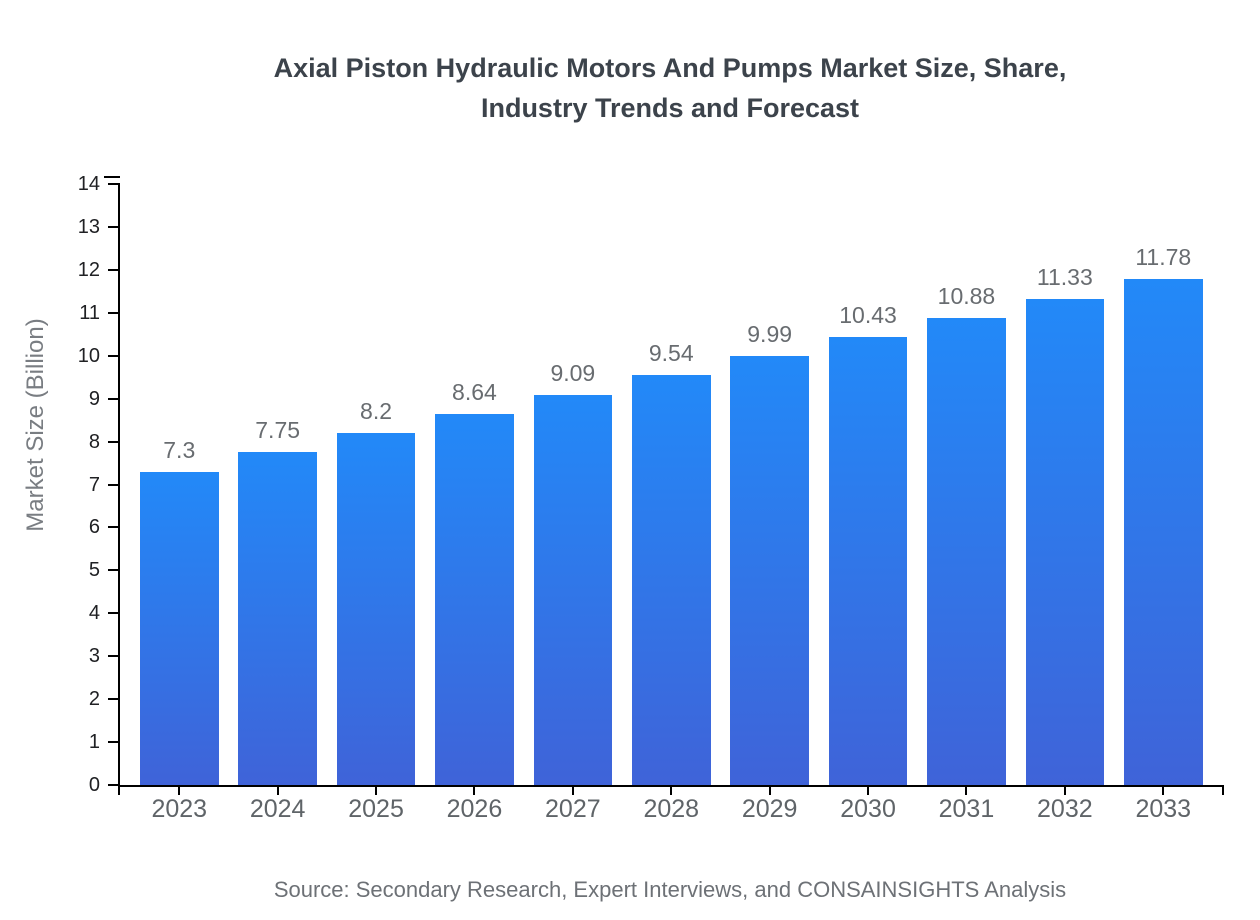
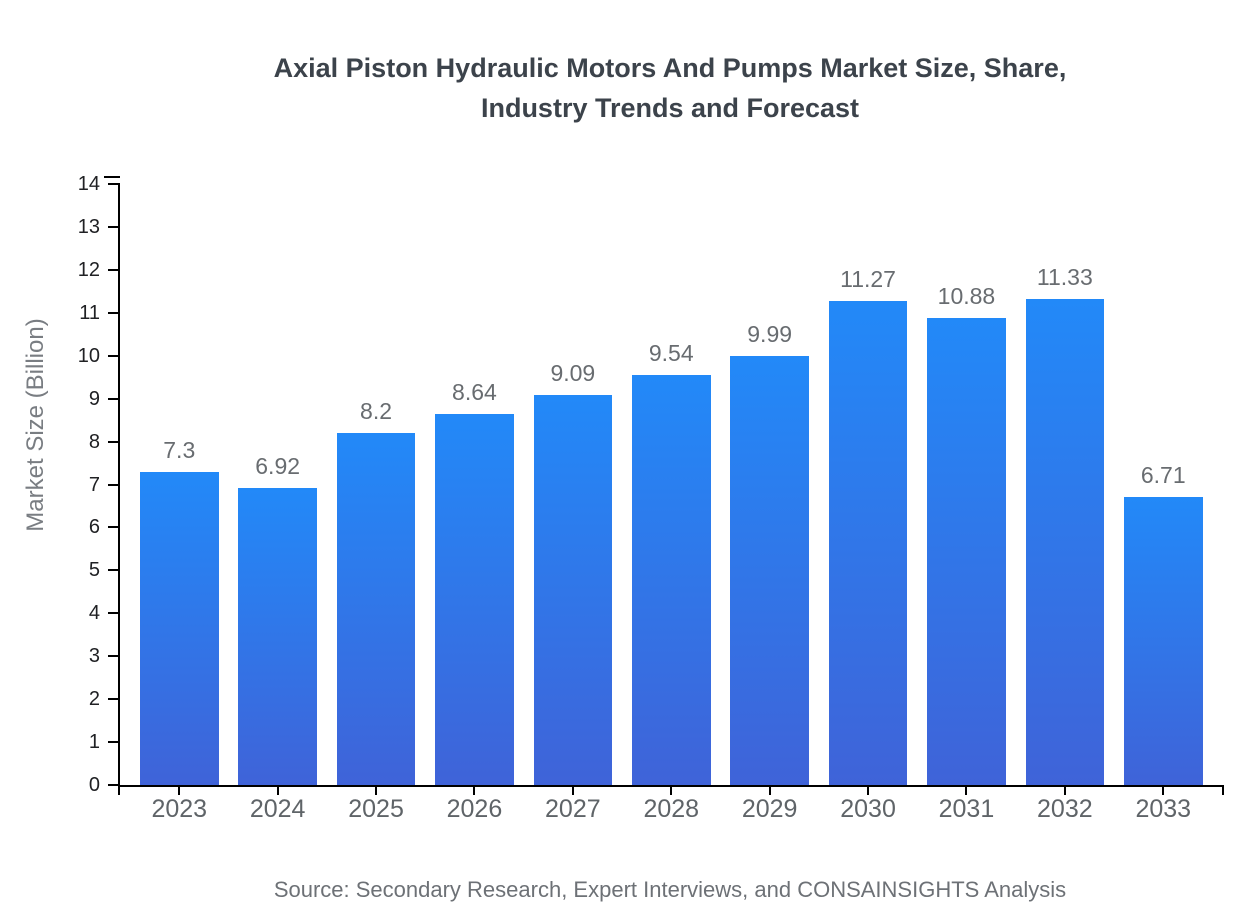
2024: 7.75 -> 6.92
2030: 10.43 -> 11.27
2033: 11.78 -> 6.71
